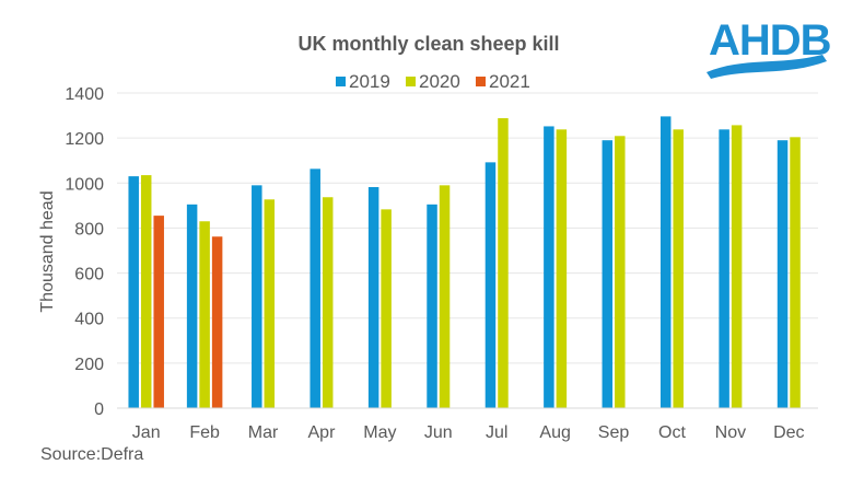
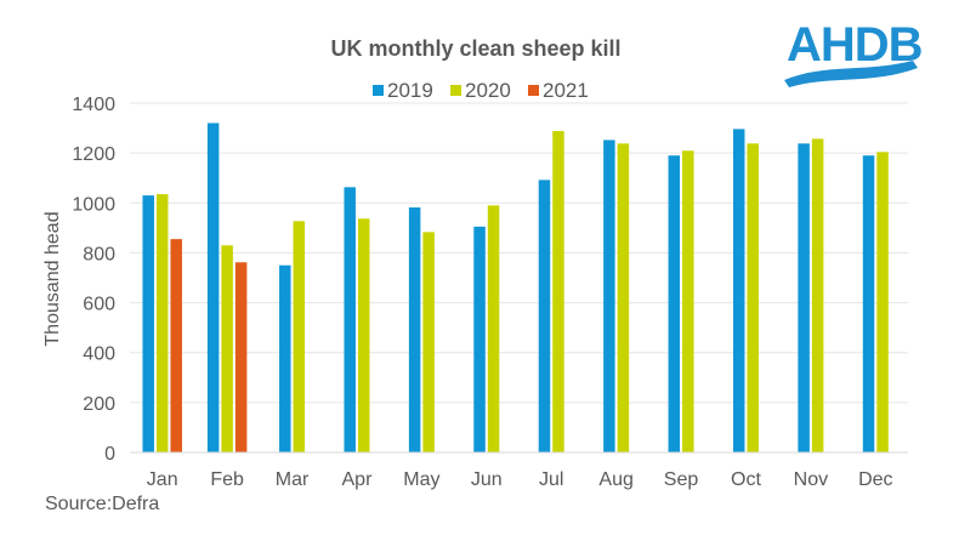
2019/Feb: 900 -> 1320
2019/Mar: 990 -> 750
